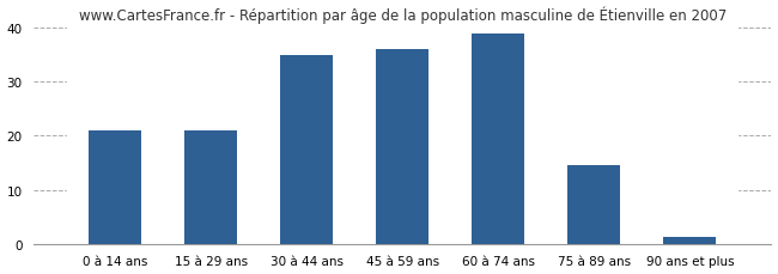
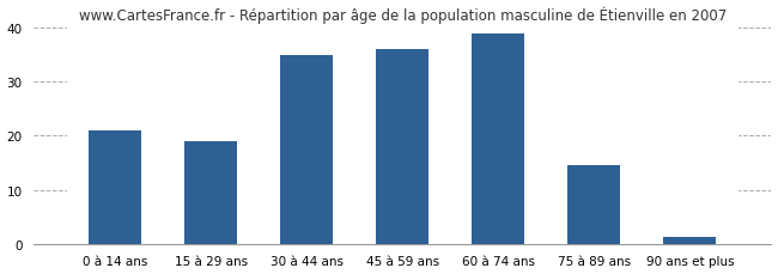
15 à 29 ans: 21.0 -> 19.0
